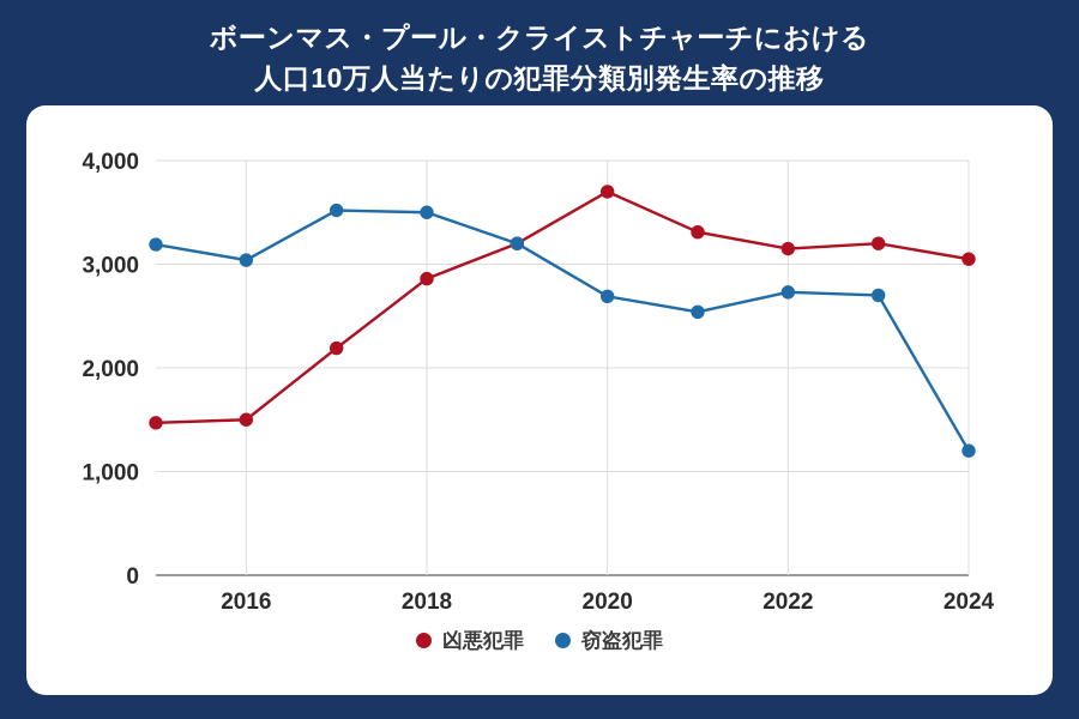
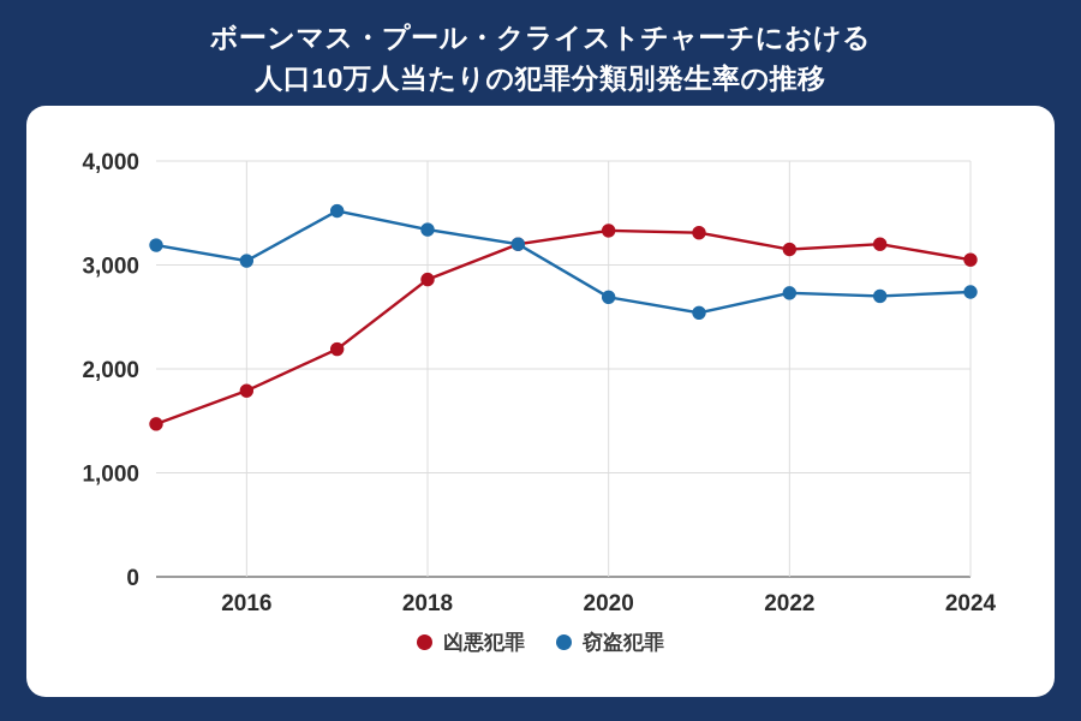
凶悪犯罪/2016: 1500 -> 1800
窃盗犯罪/2018: 3500 -> 3300
凶悪犯罪/2020: 3700 -> 3300
窃盗犯罪/2024: 1200 -> 2700
